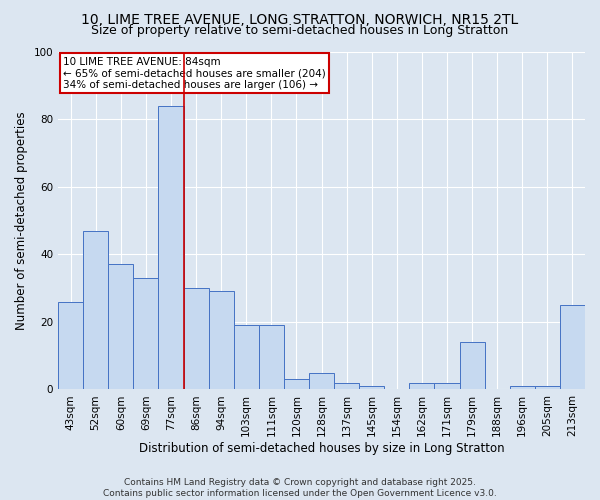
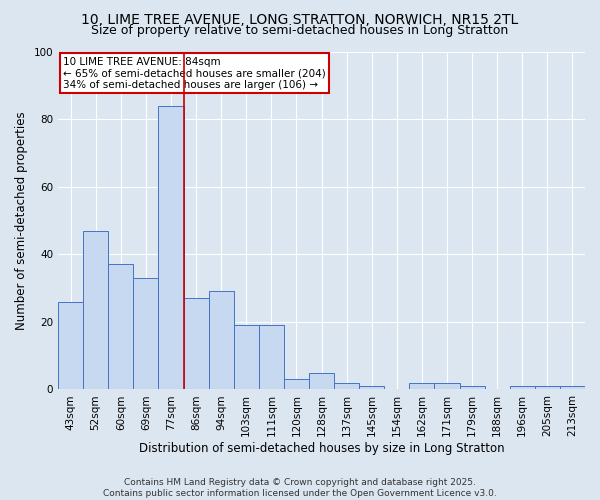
86sqm: 30 -> 27
179sqm: 14 -> 1
213sqm: 25 -> 1
